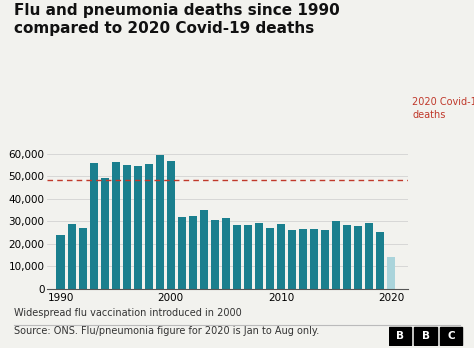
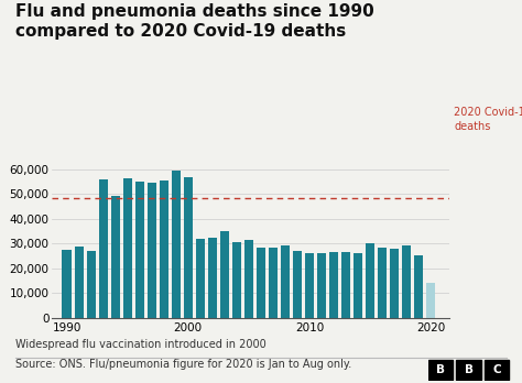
1990: 24,000 -> 27,500
2010: 29,000 -> 26,000
